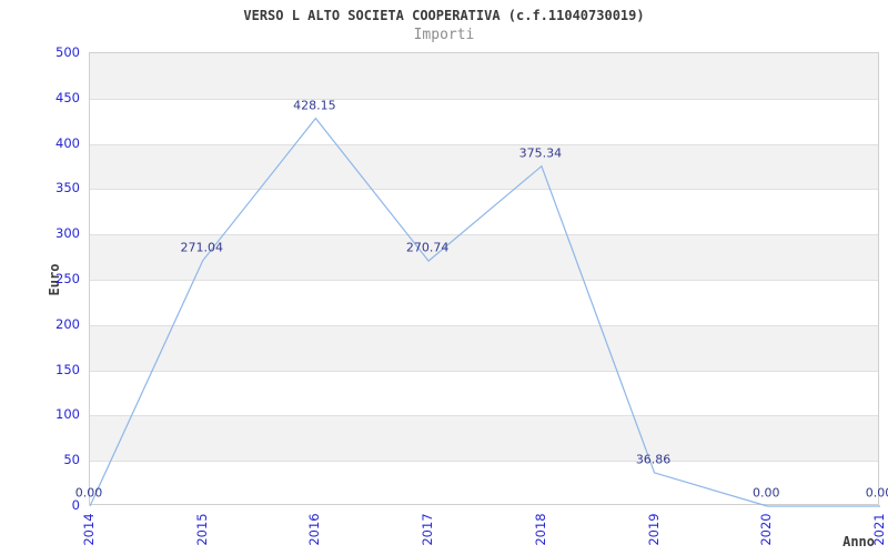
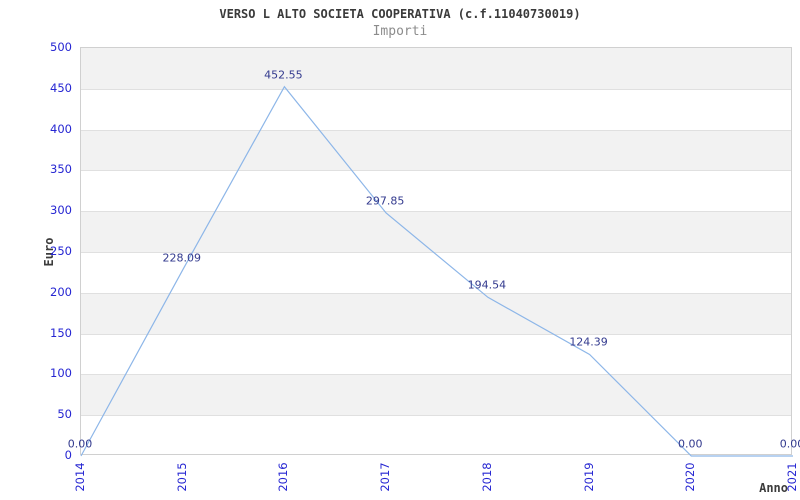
2015: 271.04 -> 228.09
2016: 428.15 -> 452.55
2017: 270.74 -> 297.85
2018: 375.34 -> 194.54
2019: 36.86 -> 124.39
